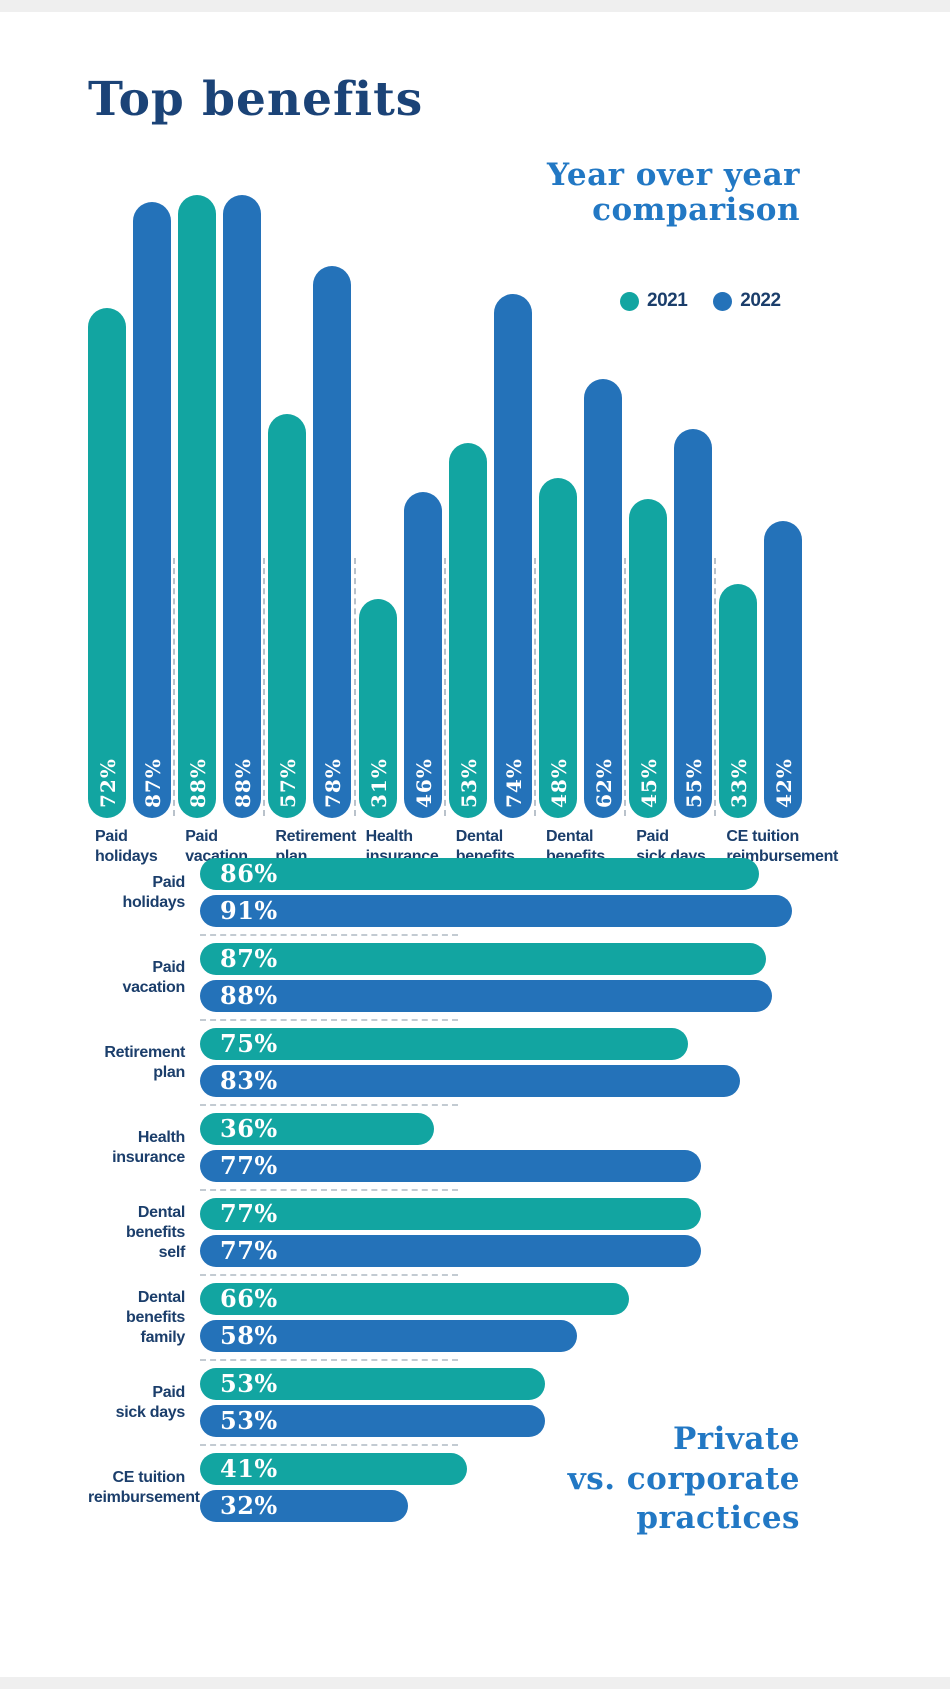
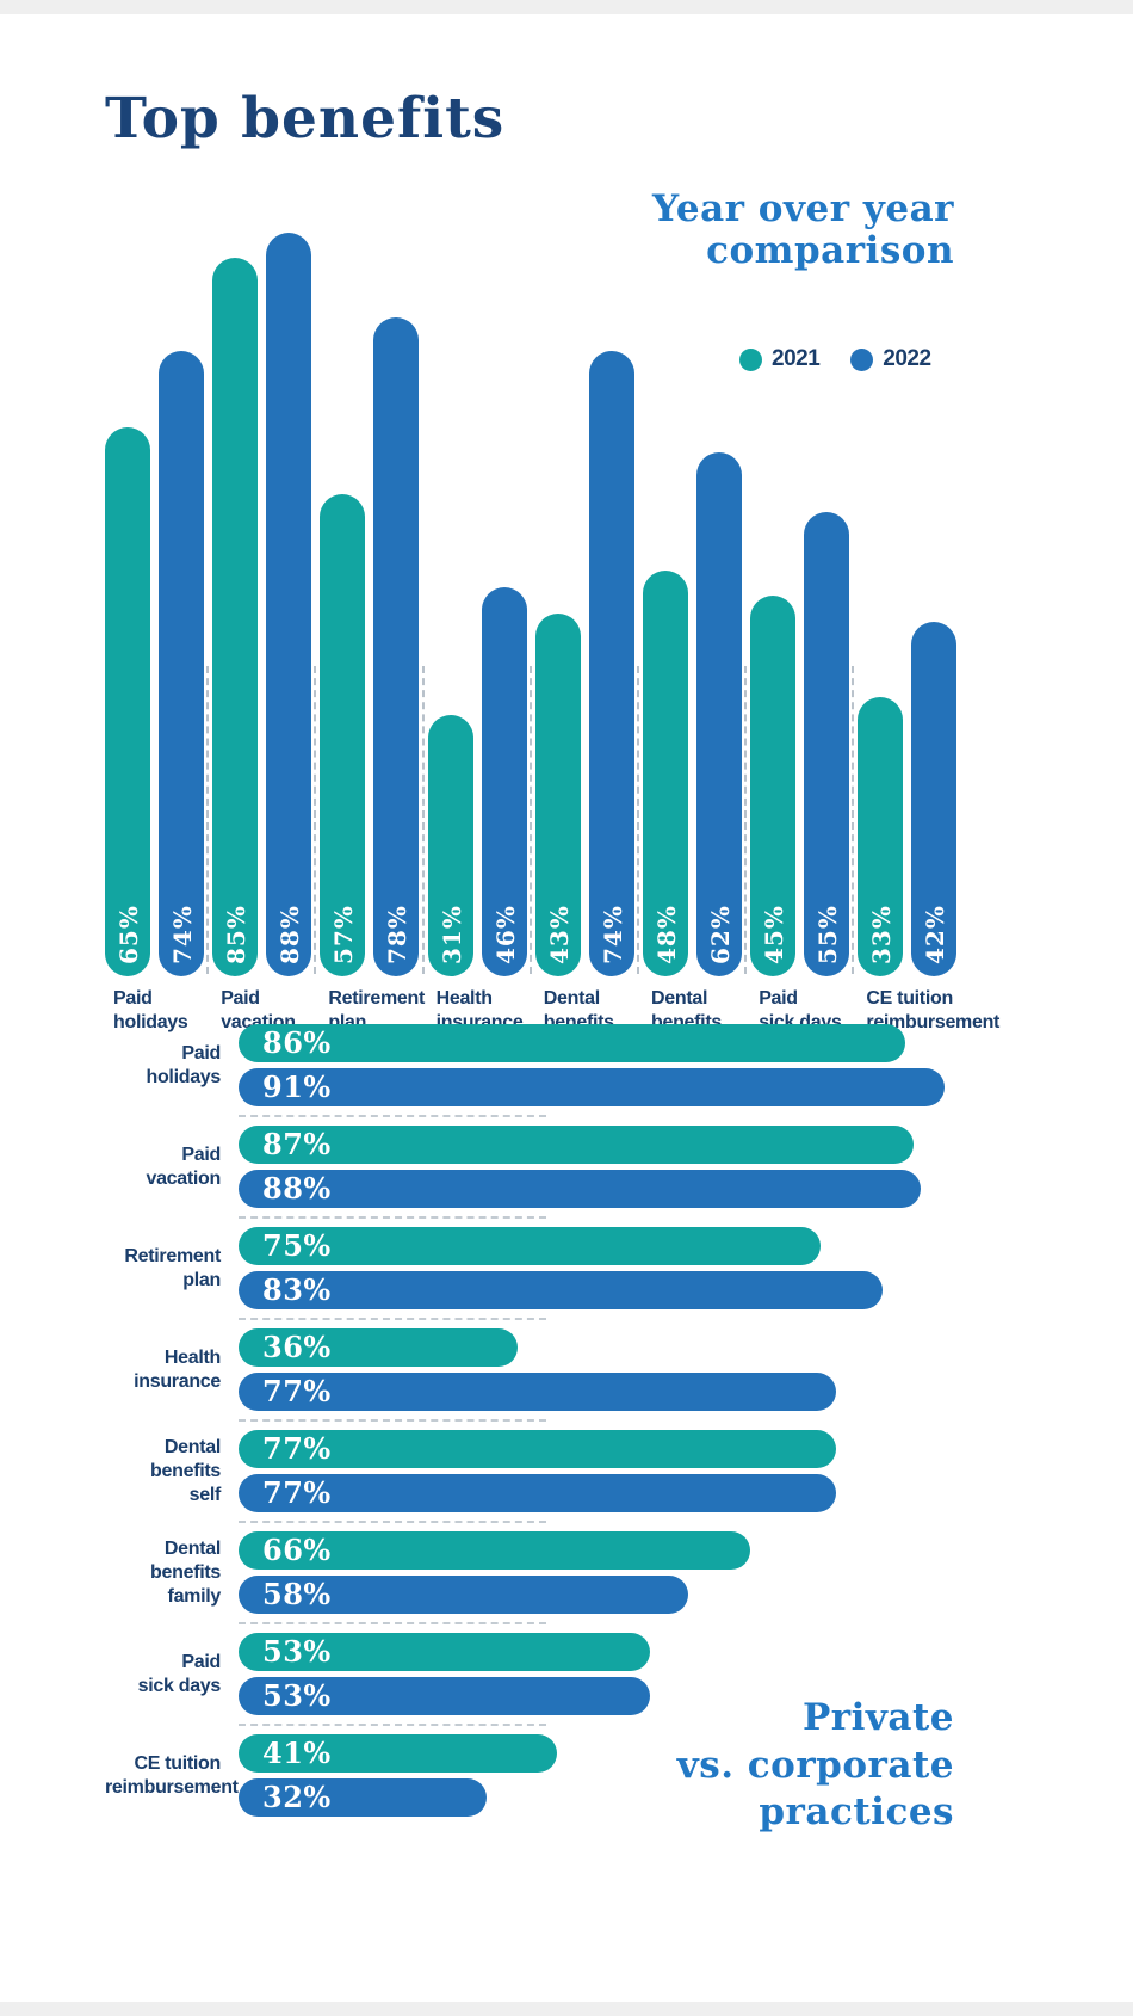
Year over year comparison/2021/Paid holidays: 72% -> 65%
Year over year comparison/2022/Paid holidays: 87% -> 74%
Year over year comparison/2021/Paid vacation: 88% -> 85%
Year over year comparison/2021/Dental benefits self: 53% -> 43%
